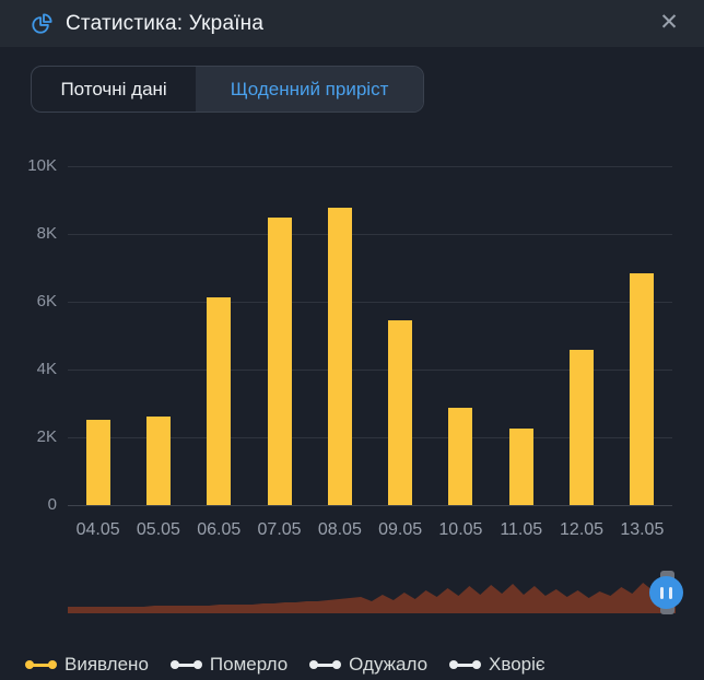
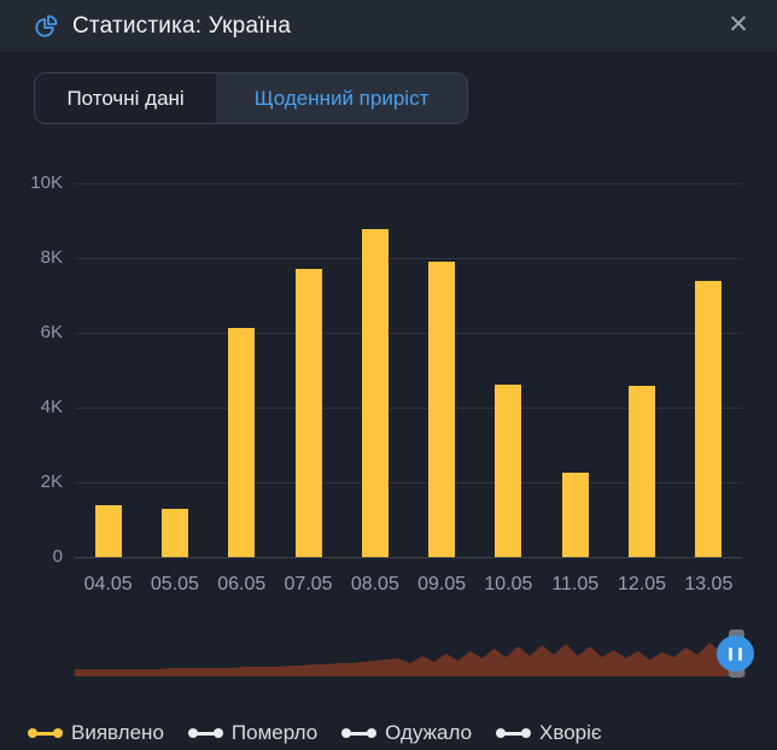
04.05: 2.5K -> 1.4K
05.05: 2.6K -> 1.3K
07.05: 8.5K -> 7.7K
09.05: 5.4K -> 7.9K
10.05: 2.9K -> 4.6K
13.05: 6.8K -> 7.4K
